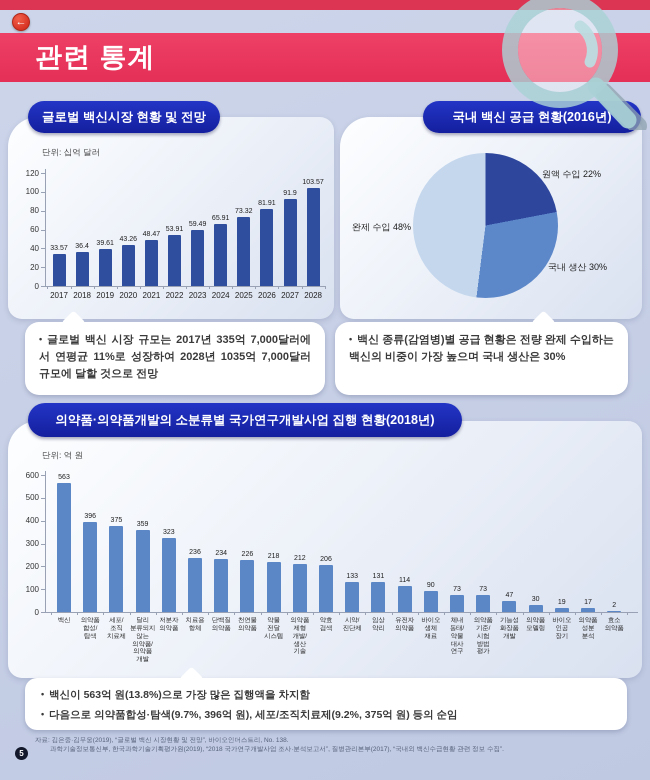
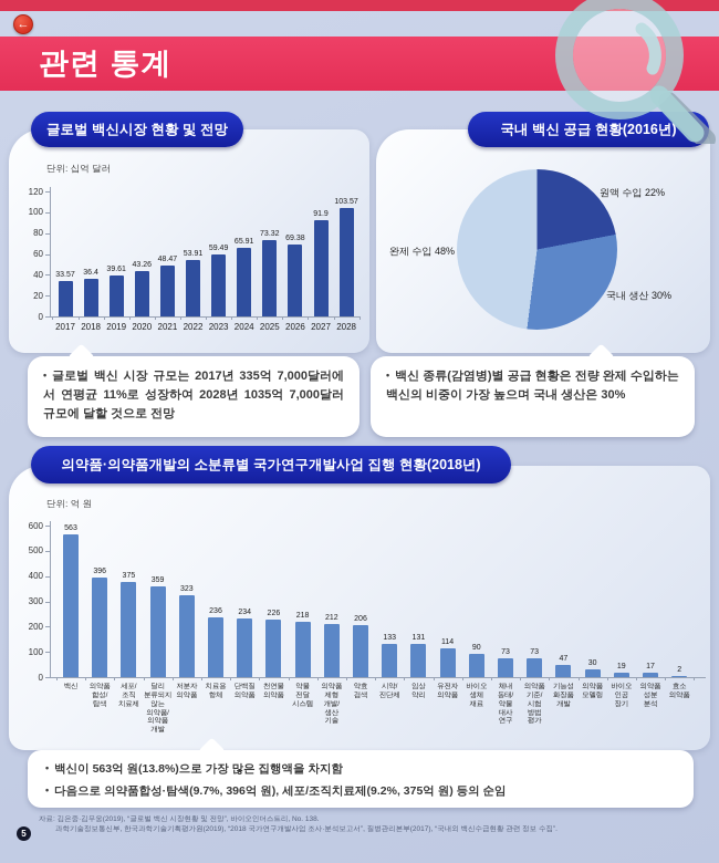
글로벌 백신시장 현황 및 전망/2026: 81.91 -> 69.38
